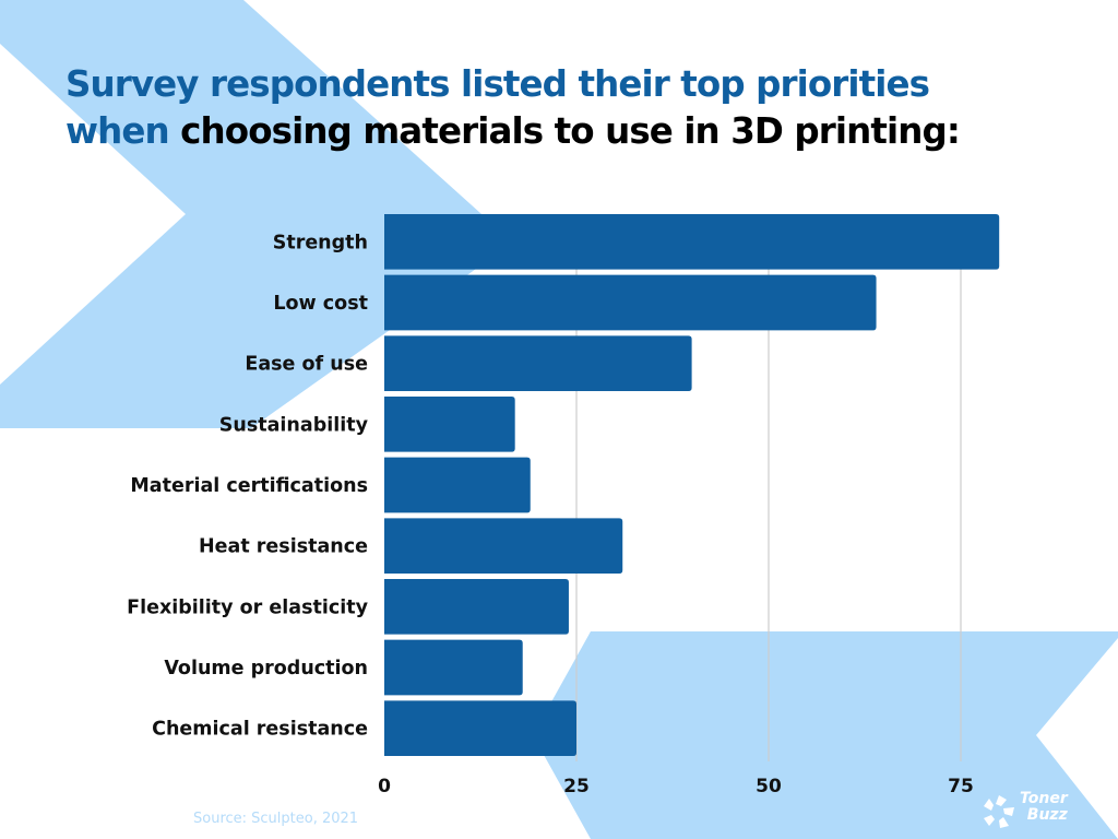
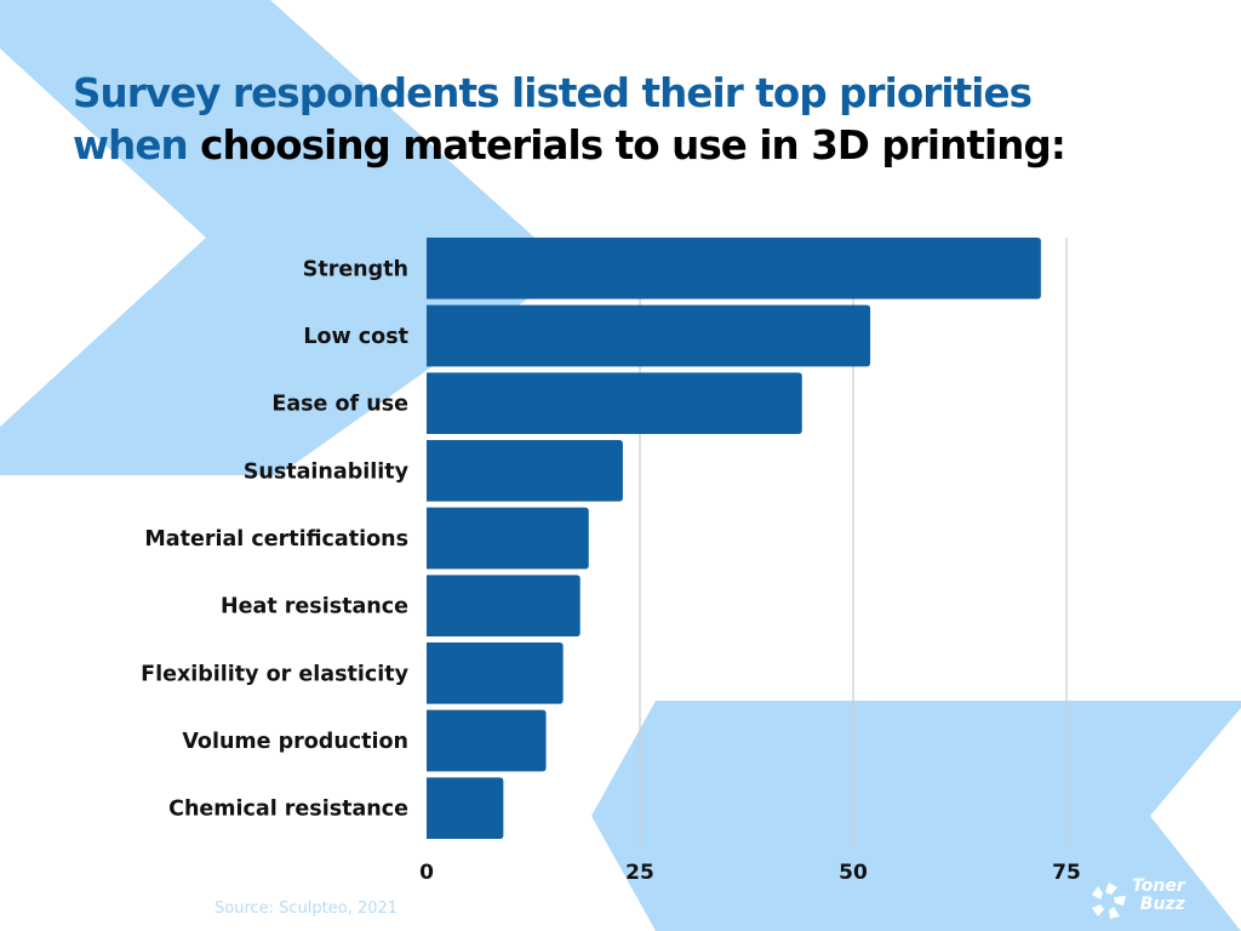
Strength: 80 -> 72
Low cost: 64 -> 52
Ease of use: 40 -> 44
Sustainability: 17 -> 23
Heat resistance: 31 -> 18
Flexibility or elasticity: 24 -> 16
Volume production: 18 -> 14
Chemical resistance: 25 -> 9
